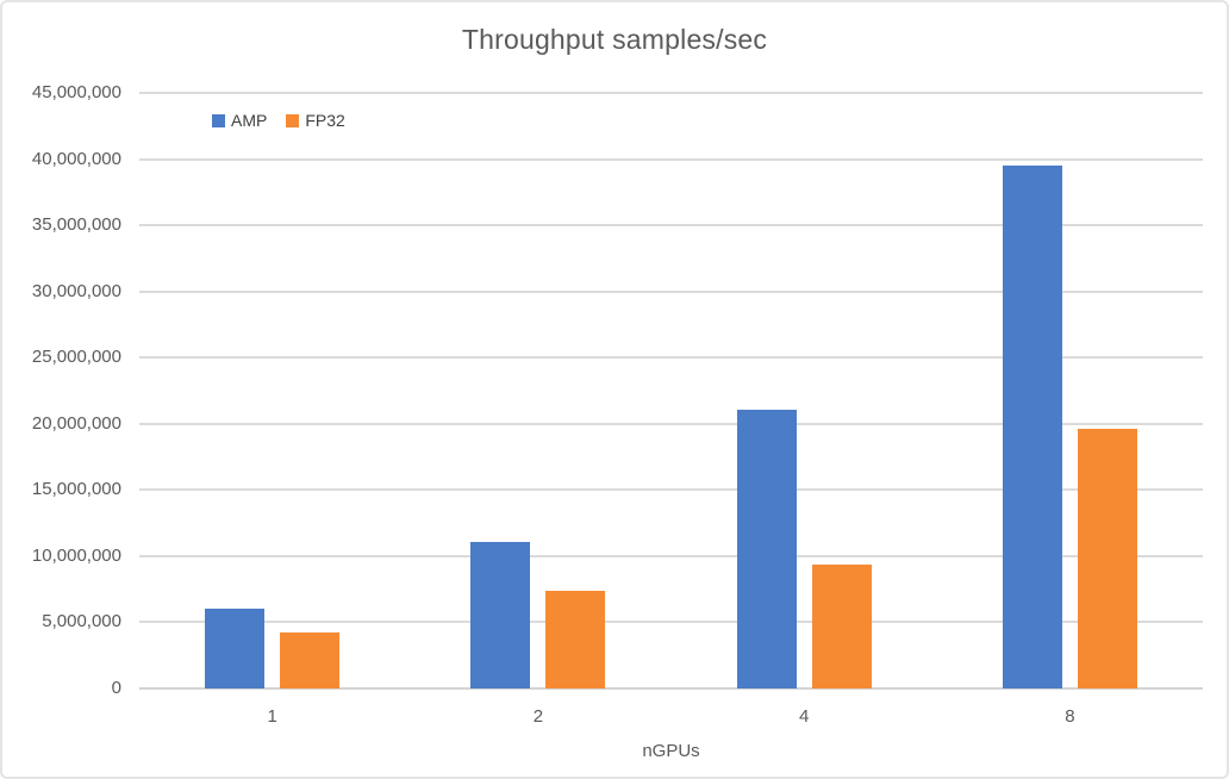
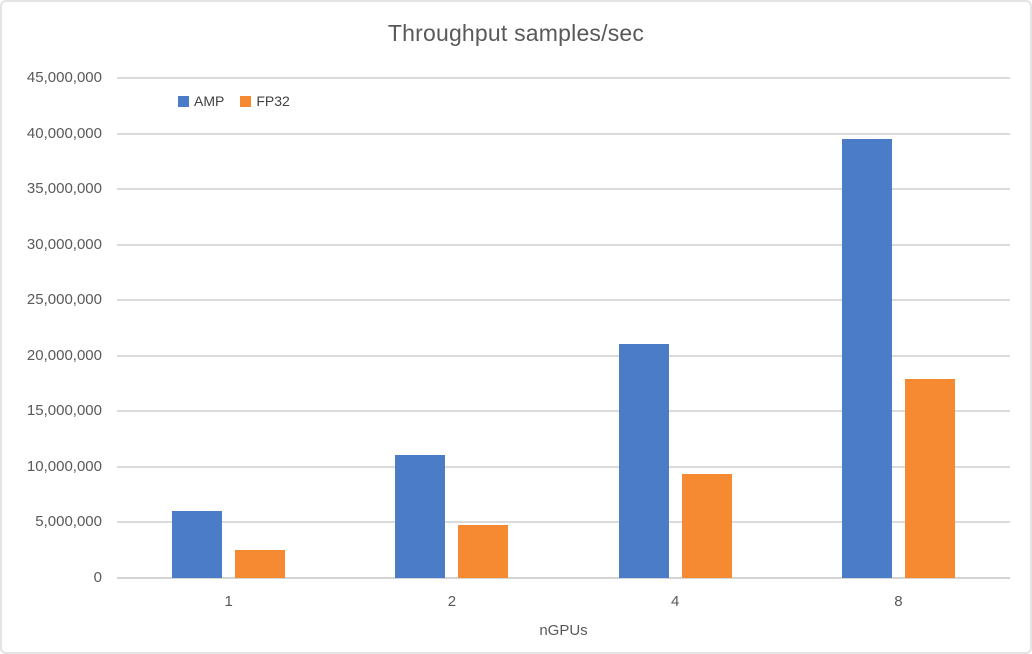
FP32/1: 4200000 -> 2500000
FP32/2: 7400000 -> 4800000
FP32/8: 19600000 -> 17900000
